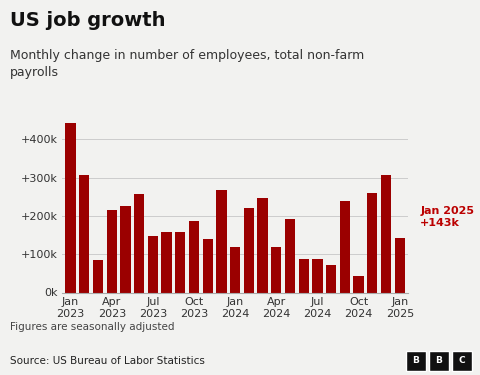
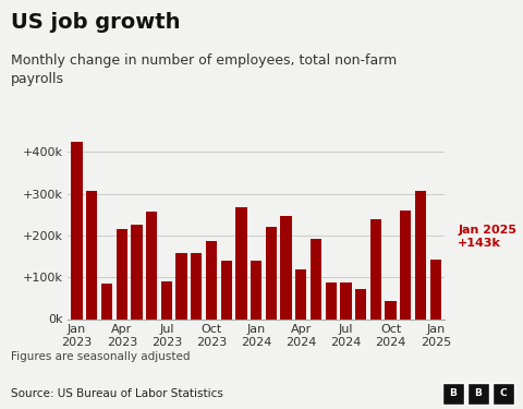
Jan 2023: 444k -> 425k
Jul 2023: 148k -> 90k
Jan 2024: 119k -> 140k
